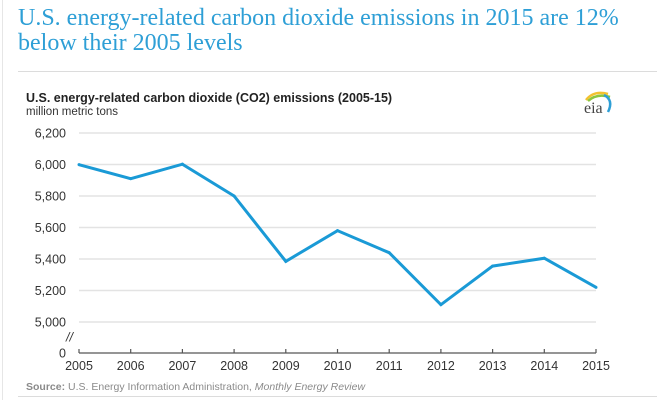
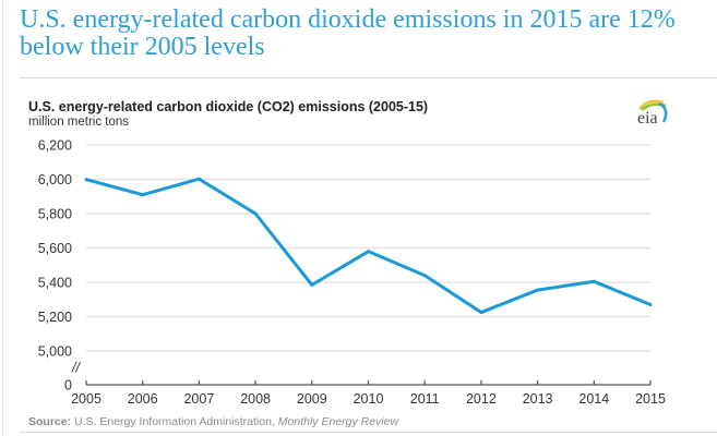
2012: 5110 -> 5220
2015: 5220 -> 5270
